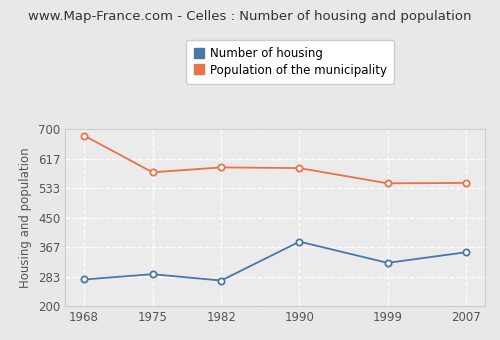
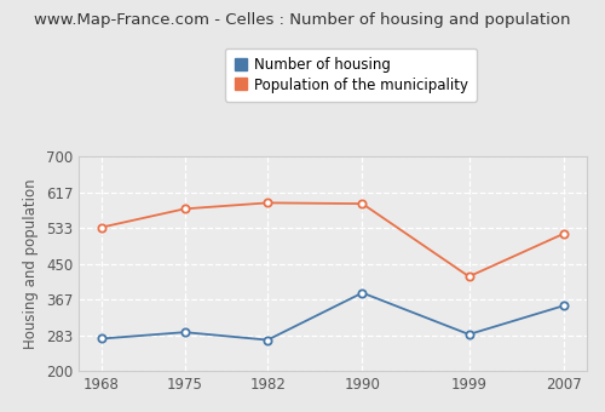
Population of the municipality/1968: 682 -> 535
Number of housing/1999: 322 -> 285
Population of the municipality/1999: 547 -> 420
Population of the municipality/2007: 548 -> 520
